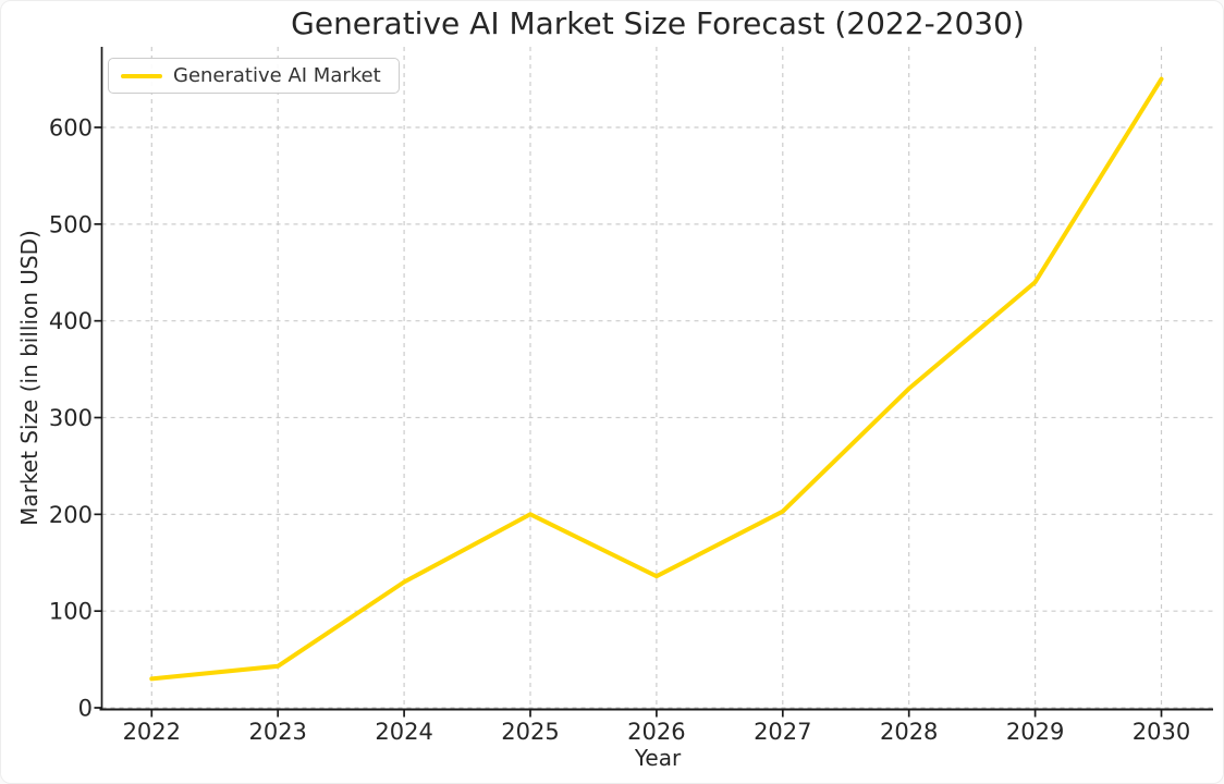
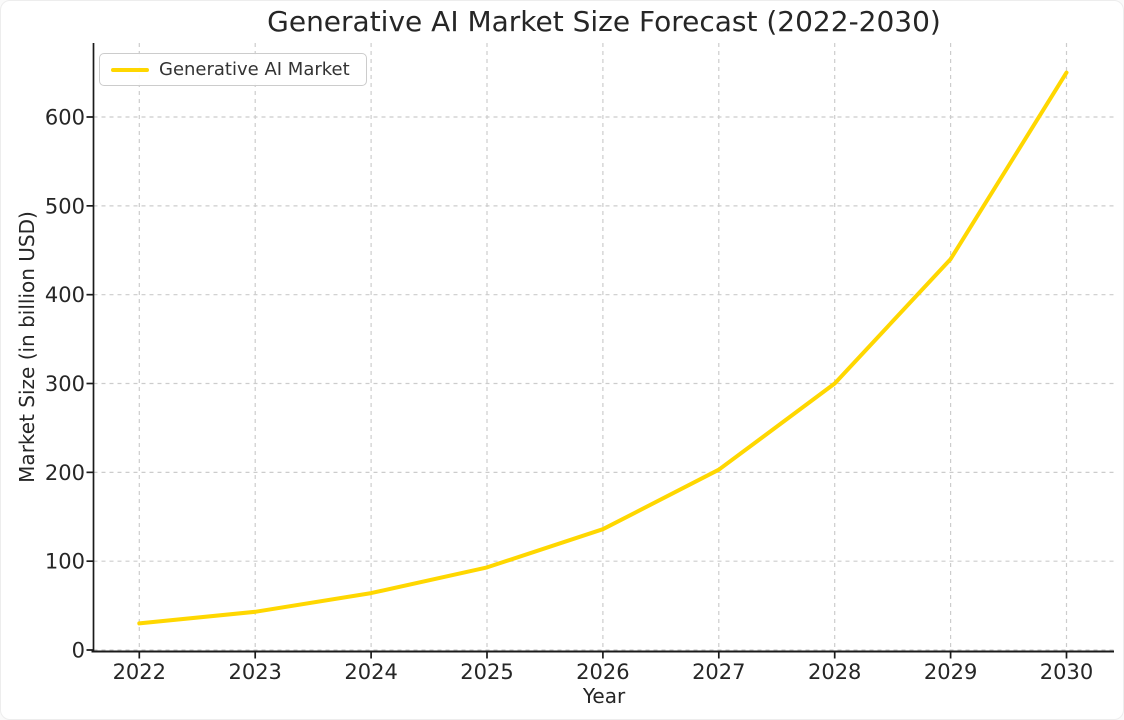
2024: 130 -> 60
2025: 200 -> 90
2028: 330 -> 300
